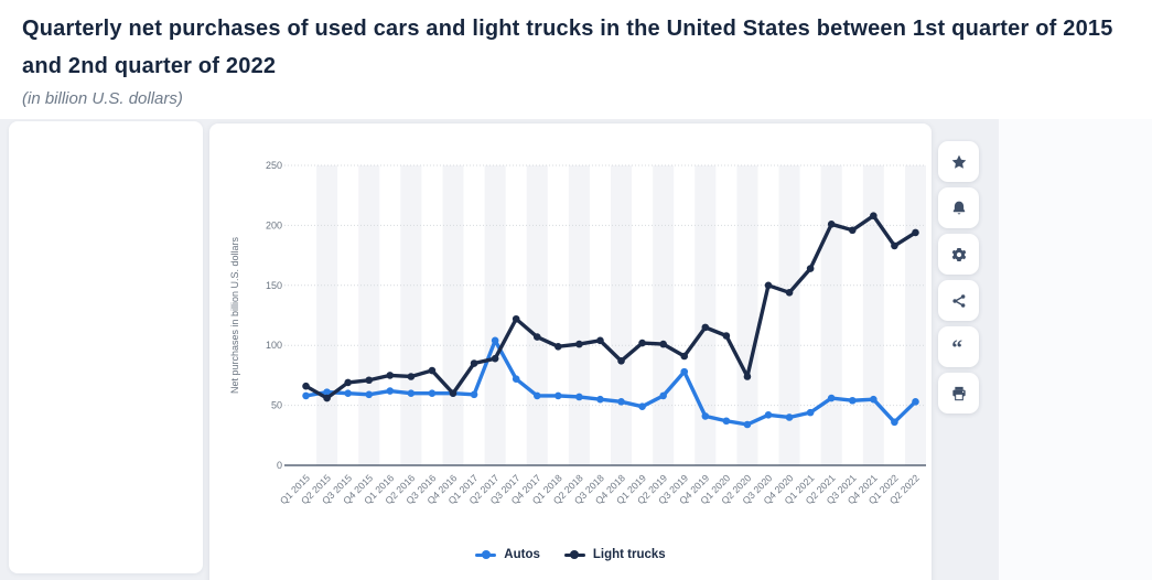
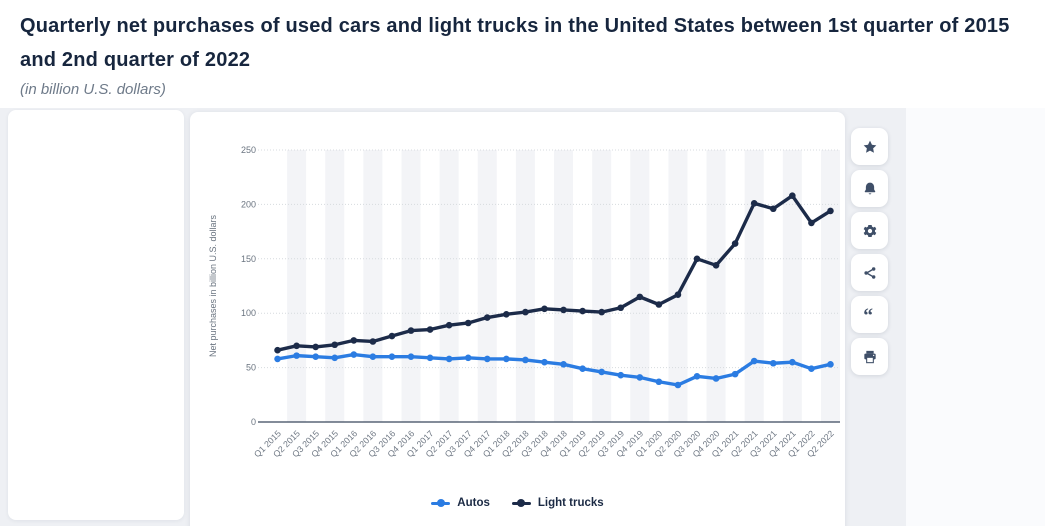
Light trucks/Q2 2015: 56 -> 70
Light trucks/Q4 2016: 60 -> 84
Autos/Q2 2017: 104 -> 58
Autos/Q3 2017: 72 -> 59
Light trucks/Q3 2017: 122 -> 91
Light trucks/Q4 2017: 107 -> 96
Light trucks/Q4 2018: 87 -> 103
Autos/Q2 2019: 58 -> 46
Autos/Q3 2019: 78 -> 43
Light trucks/Q3 2019: 91 -> 105
Light trucks/Q2 2020: 74 -> 117
Autos/Q1 2022: 36 -> 49
